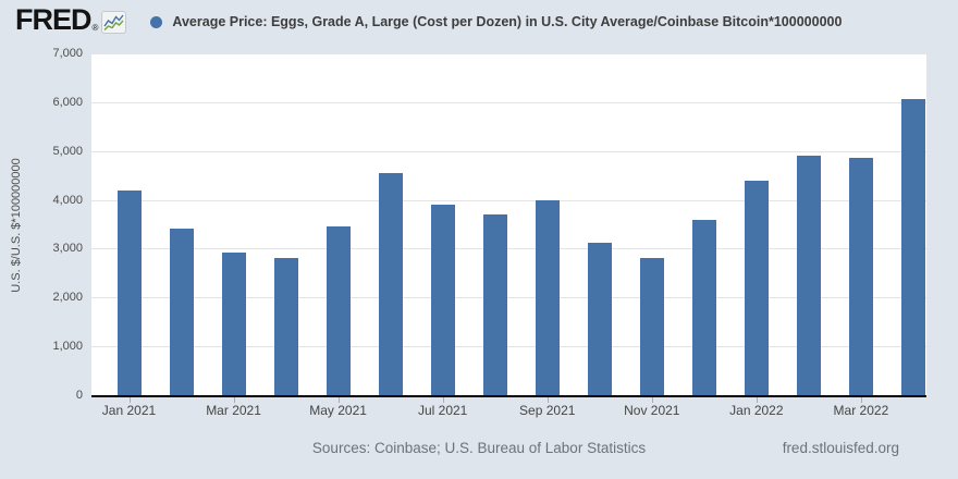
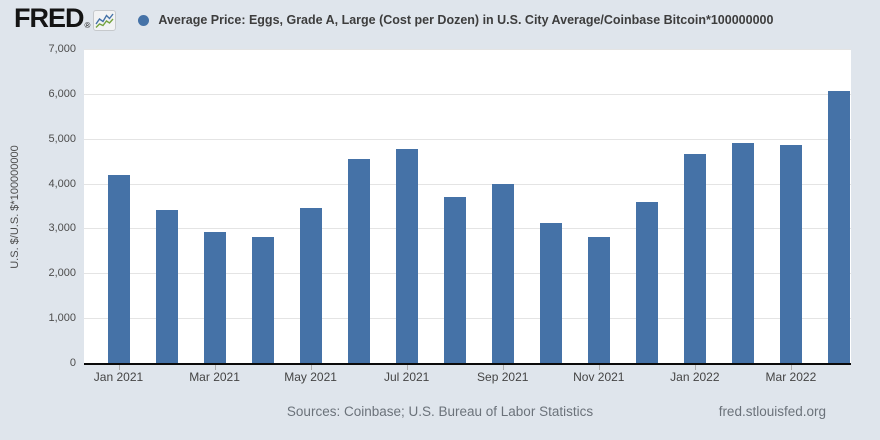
Jul 2021: 3900 -> 4800
Jan 2022: 4400 -> 4700
